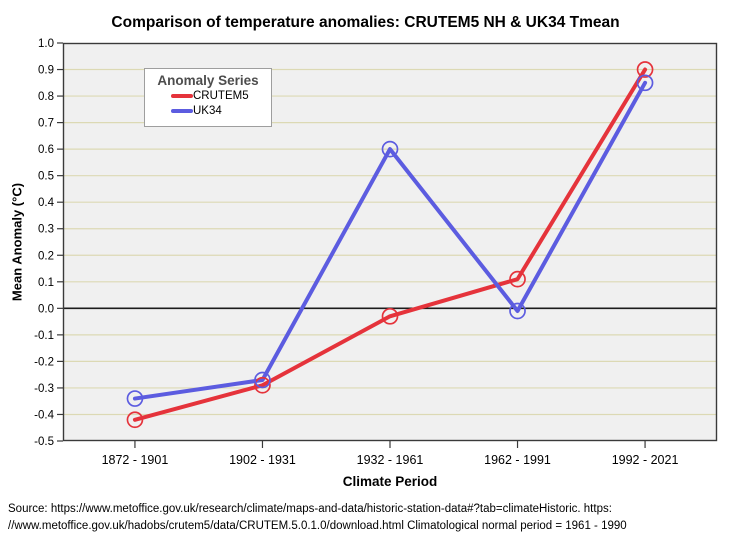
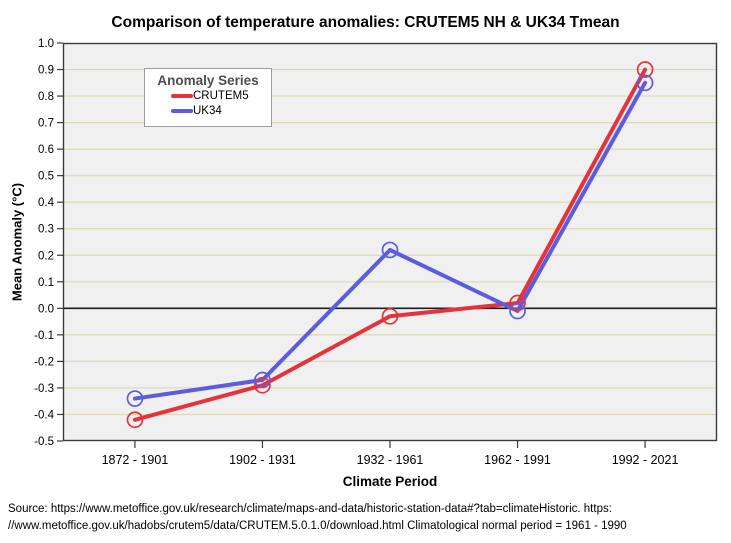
UK34/1932 - 1961: 0.60 -> 0.22
CRUTEM5/1962 - 1991: 0.11 -> 0.02
